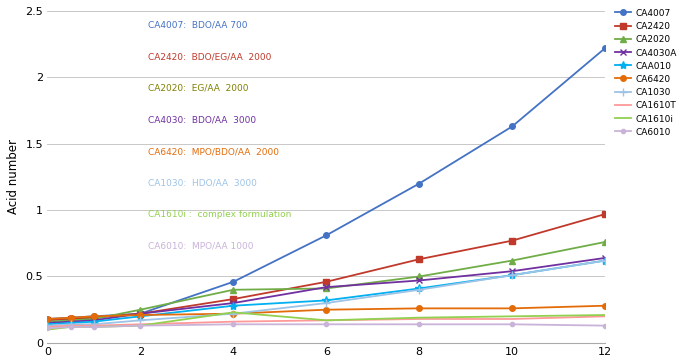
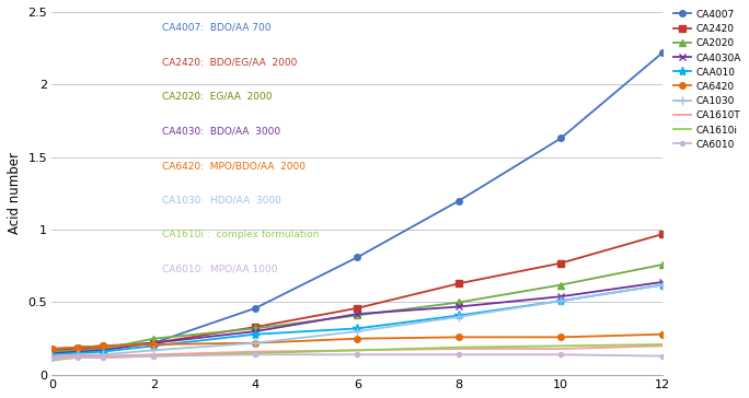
CA2020/4: 0.40 -> 0.32
CA1610i/4: 0.23 -> 0.15
